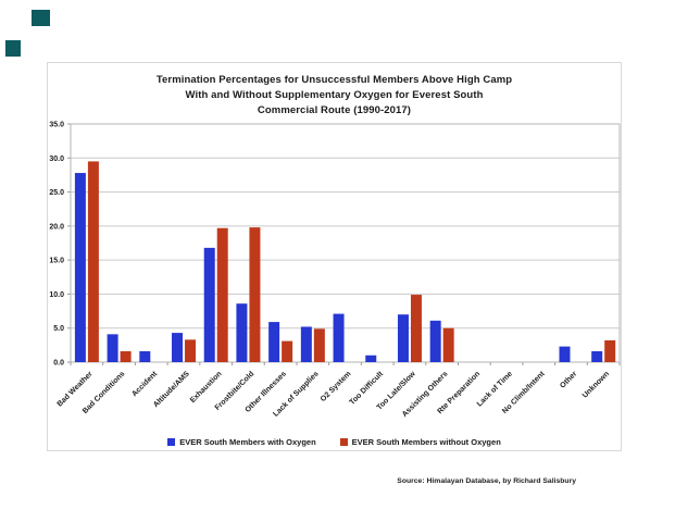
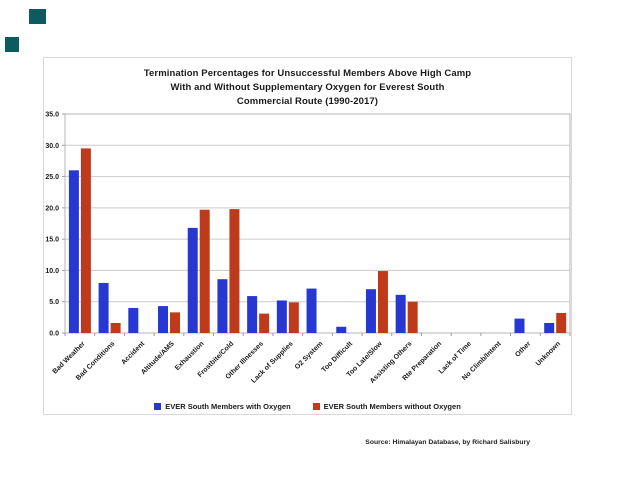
EVER South Members with Oxygen/Bad Weather: 28 -> 26
EVER South Members with Oxygen/Bad Conditions: 4 -> 8
EVER South Members with Oxygen/Accident: 2 -> 4
